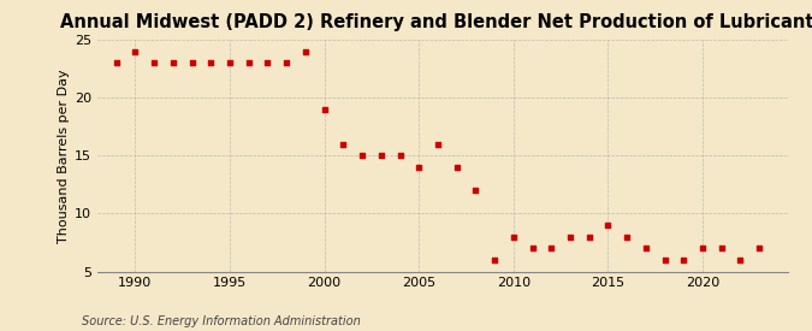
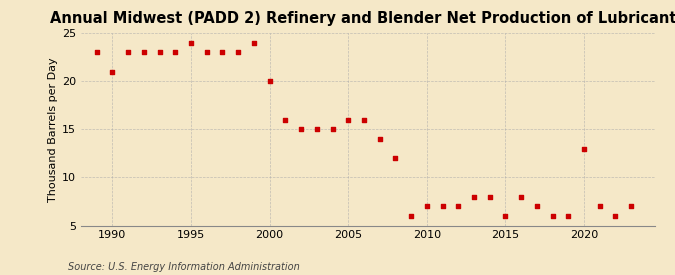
1990: 24 -> 21
1995: 23 -> 24
2000: 19 -> 20
2005: 14 -> 16
2010: 8 -> 7
2015: 9 -> 6
2020: 7 -> 13
